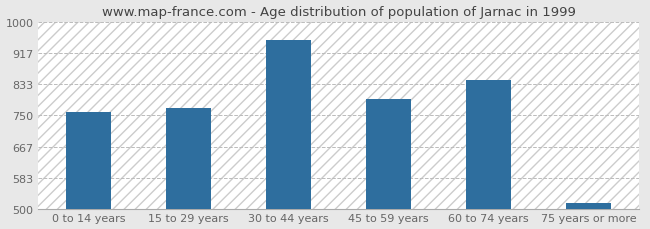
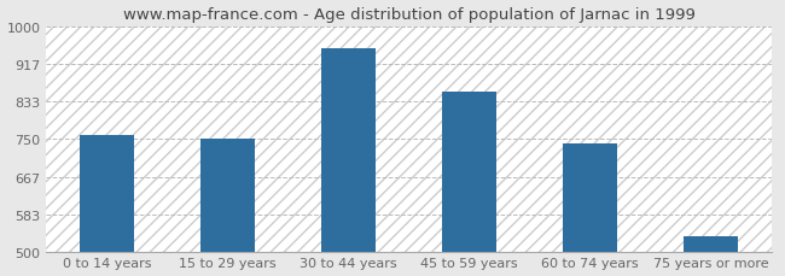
15 to 29 years: 770 -> 750
45 to 59 years: 793 -> 855
60 to 74 years: 843 -> 740
75 years or more: 516 -> 535
